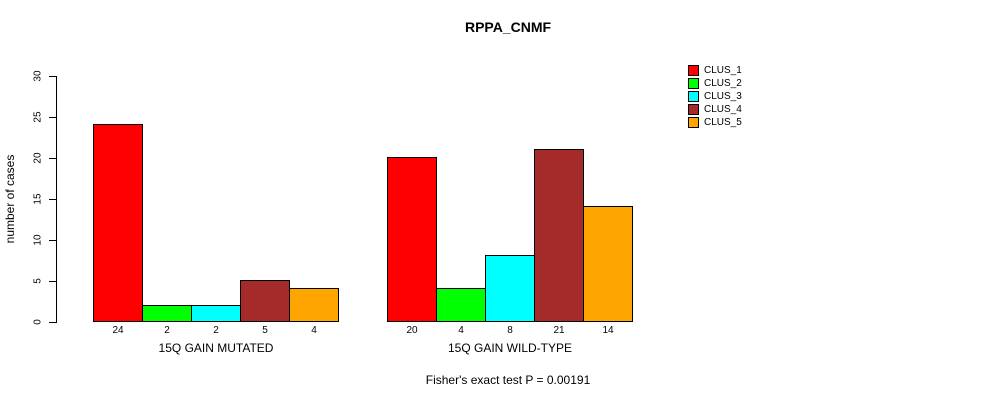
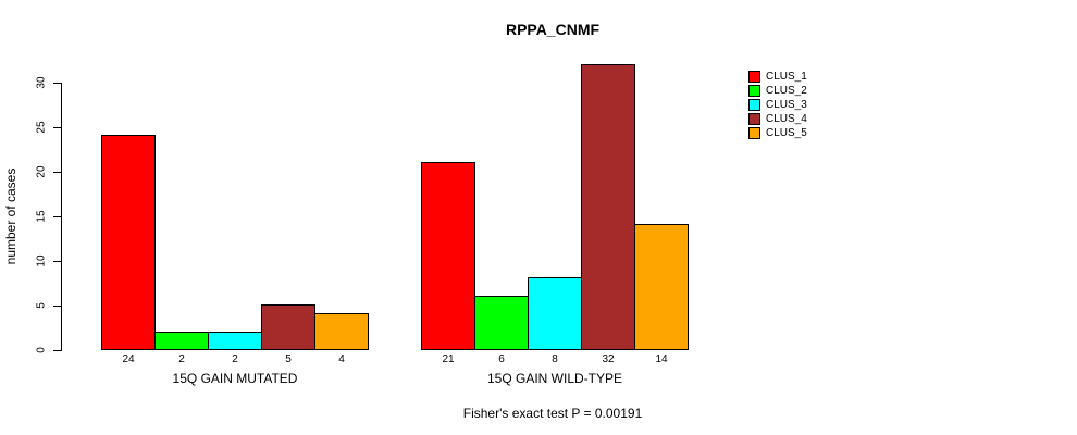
CLUS_1/15Q GAIN WILD-TYPE: 20 -> 21
CLUS_2/15Q GAIN WILD-TYPE: 4 -> 6
CLUS_4/15Q GAIN WILD-TYPE: 21 -> 32
